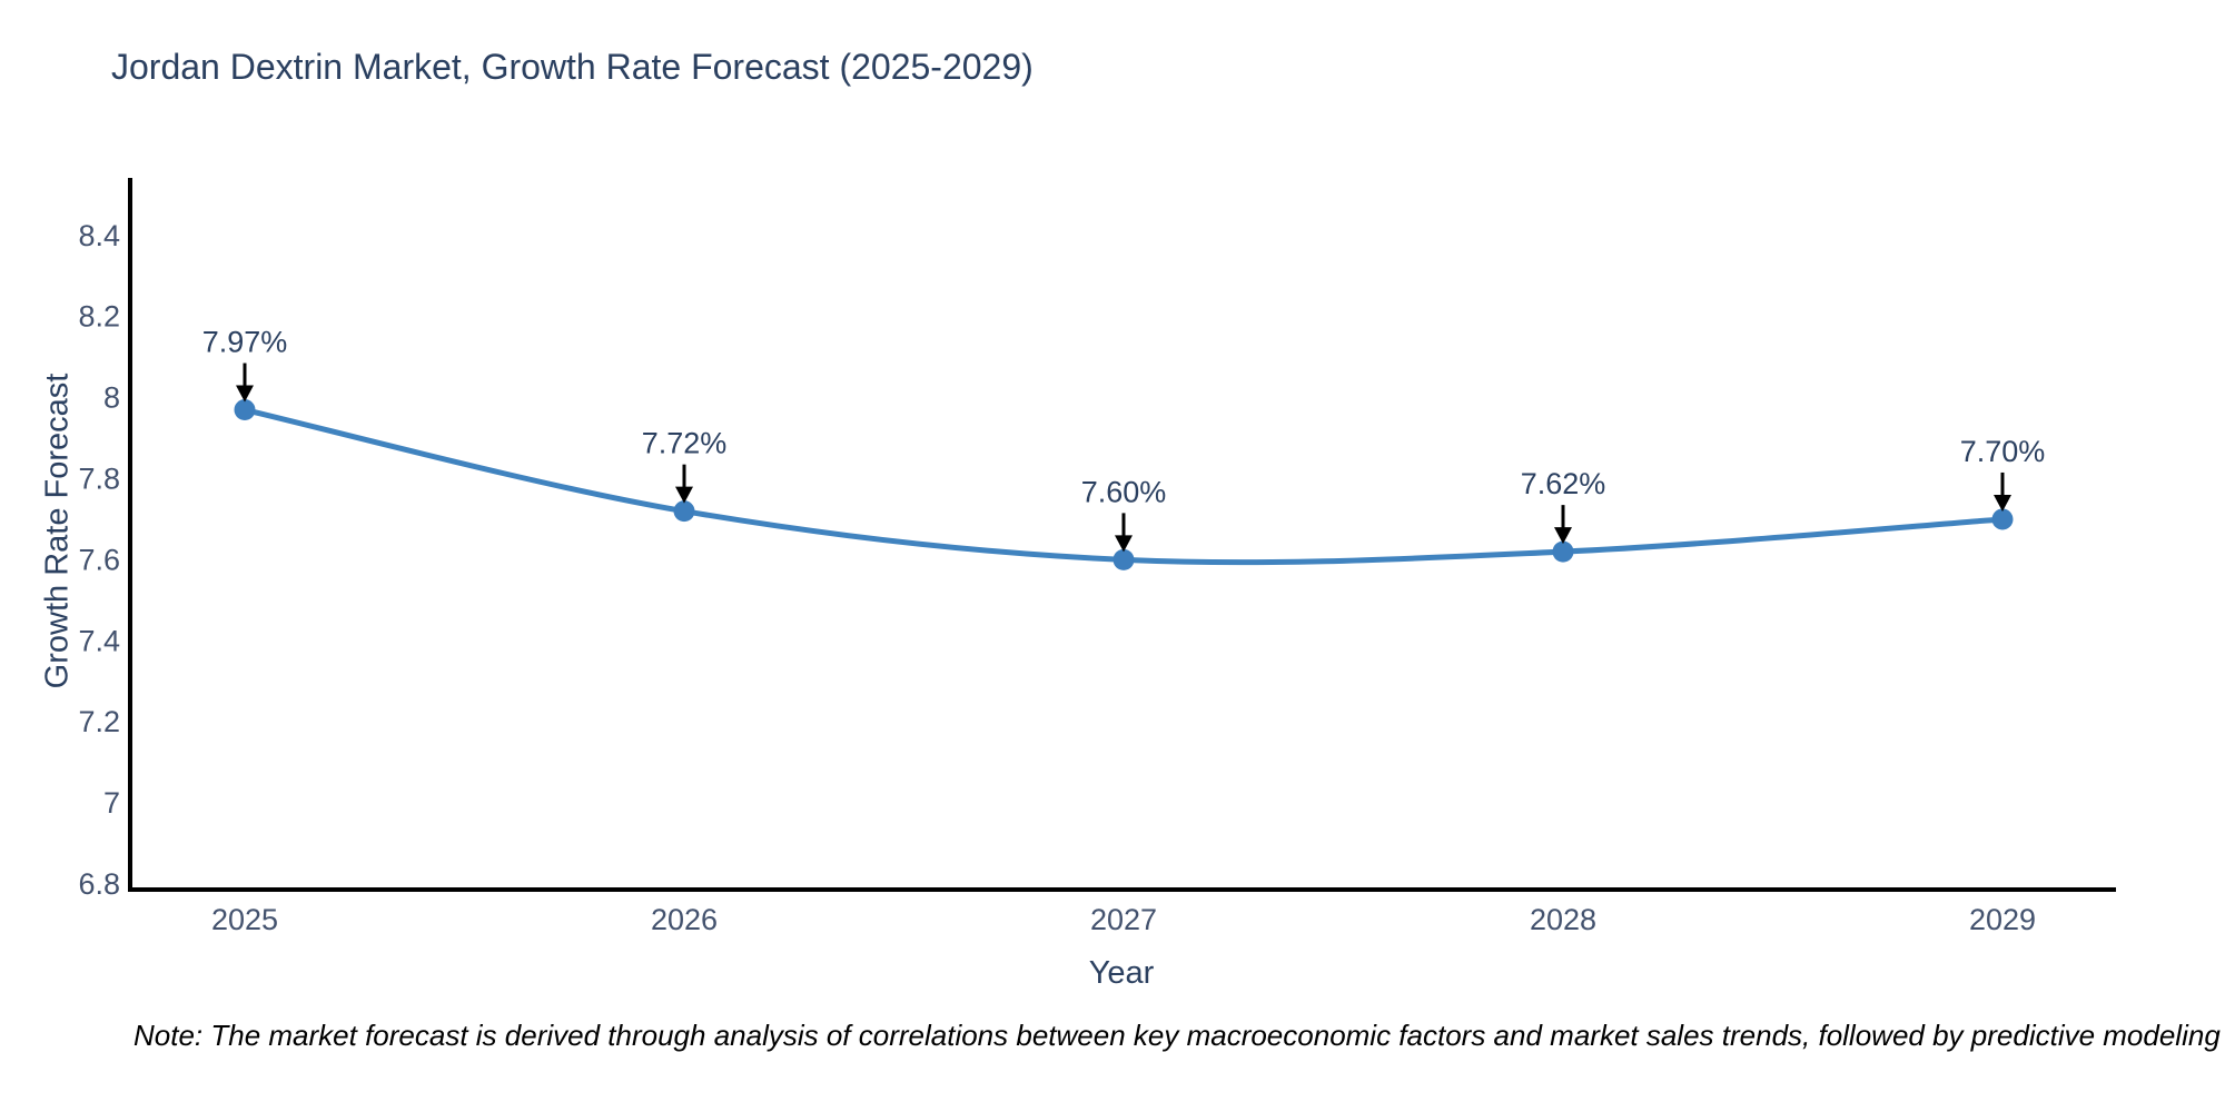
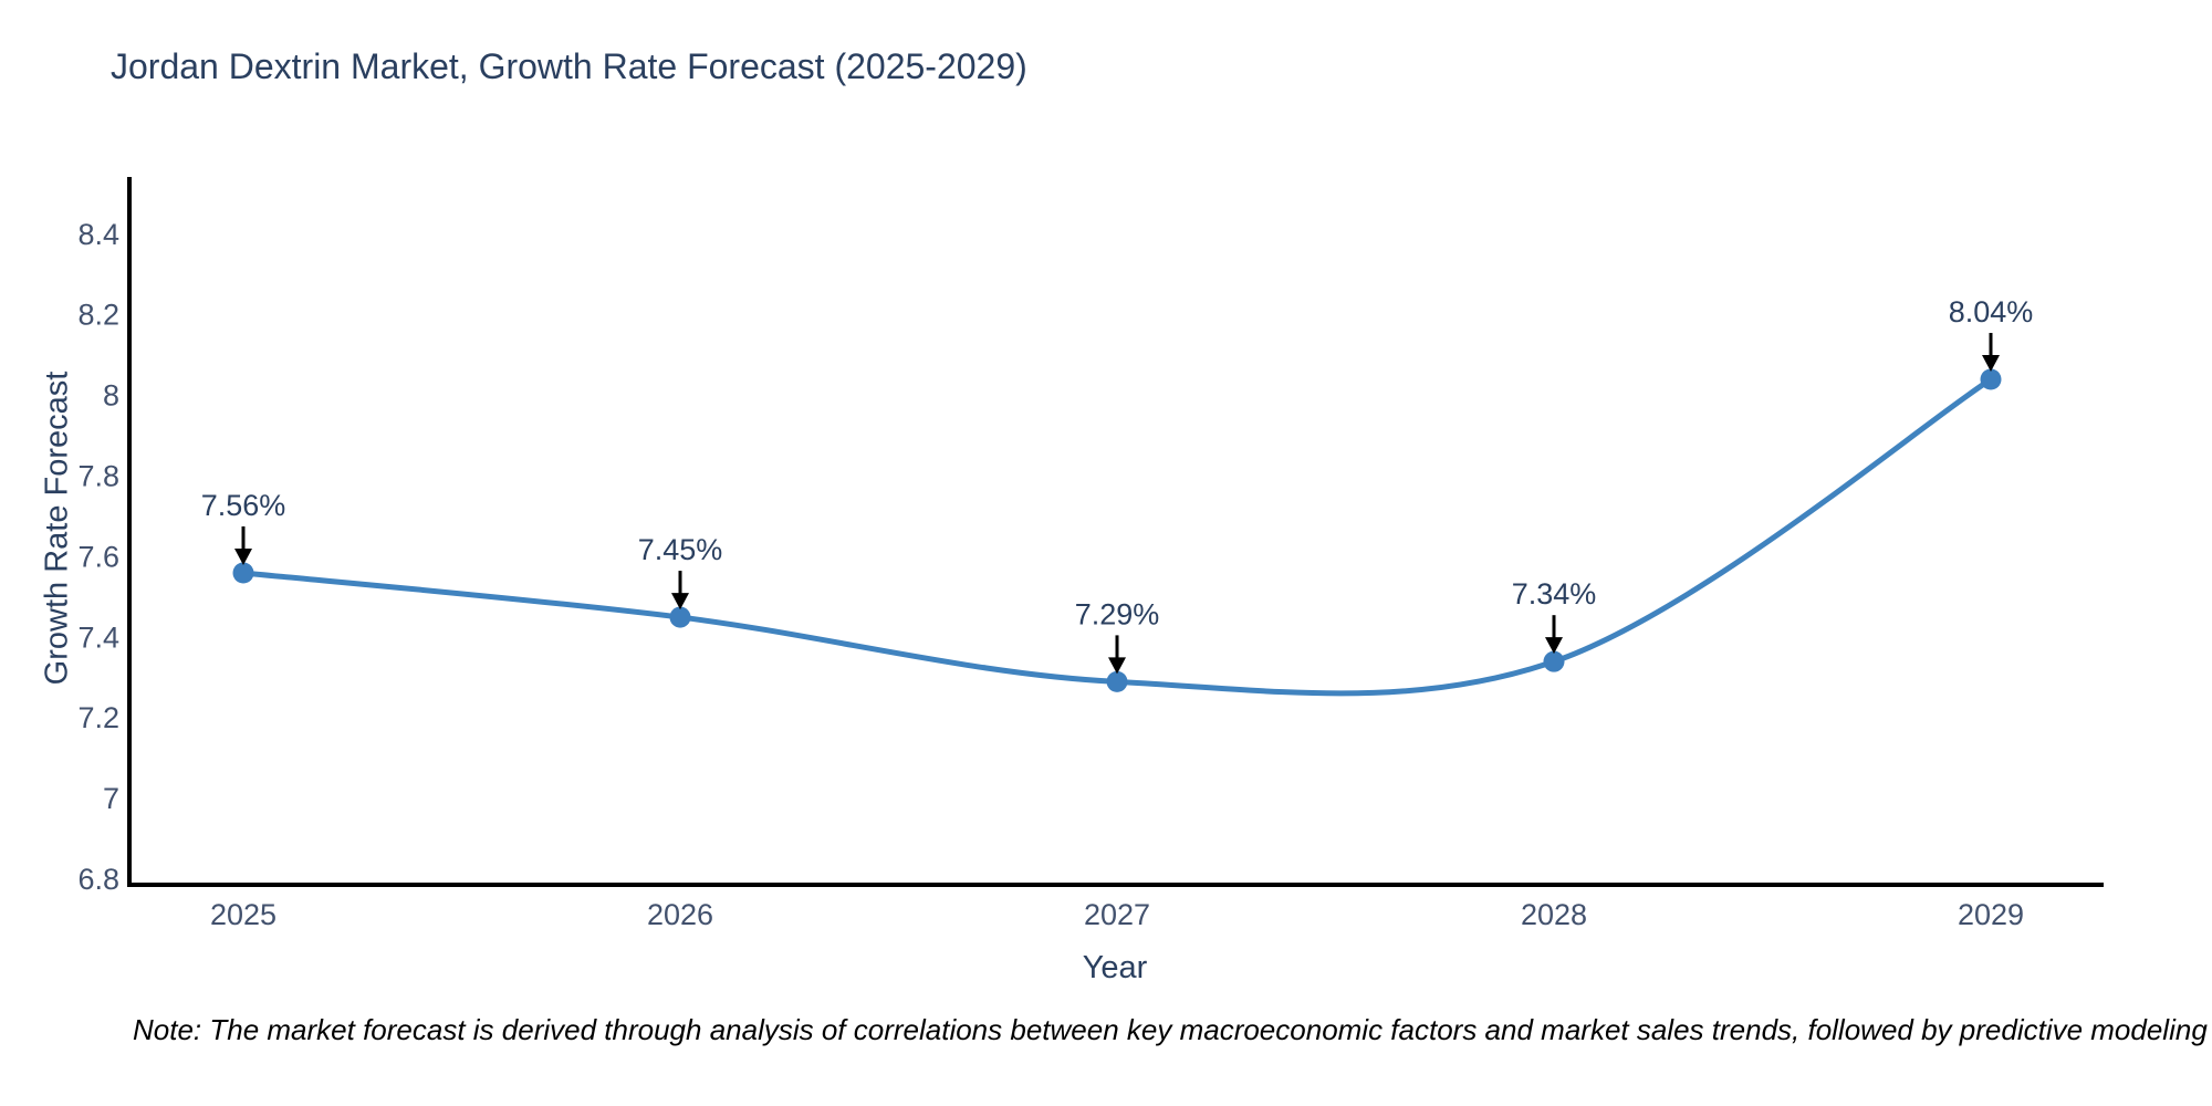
2025: 7.97% -> 7.56%
2026: 7.72% -> 7.45%
2027: 7.60% -> 7.29%
2028: 7.62% -> 7.34%
2029: 7.70% -> 8.04%
